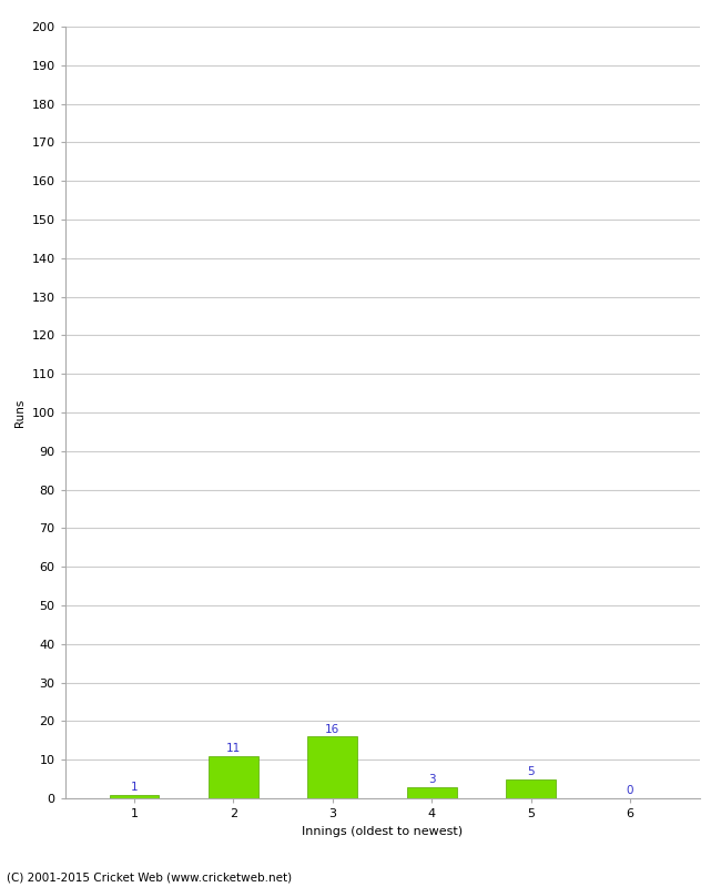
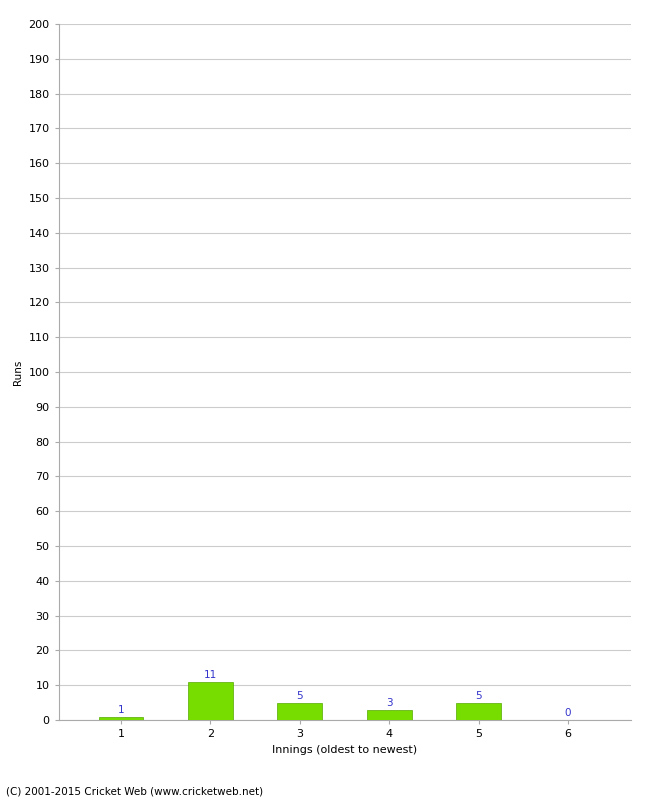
3: 16 -> 5
